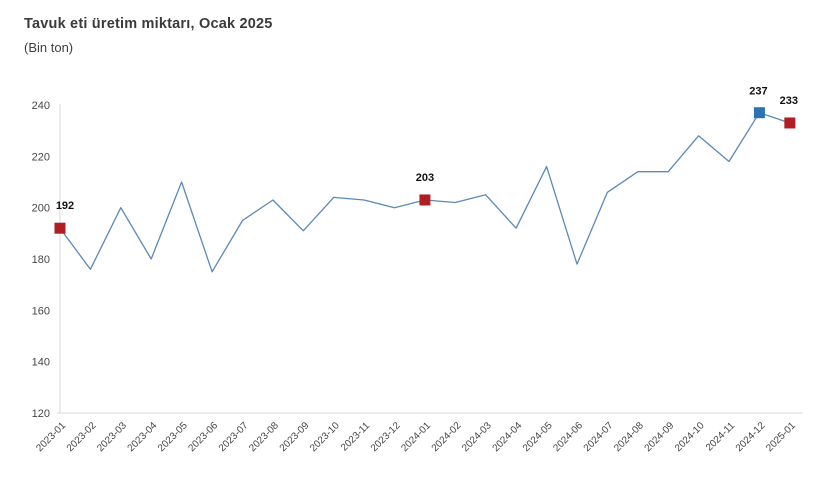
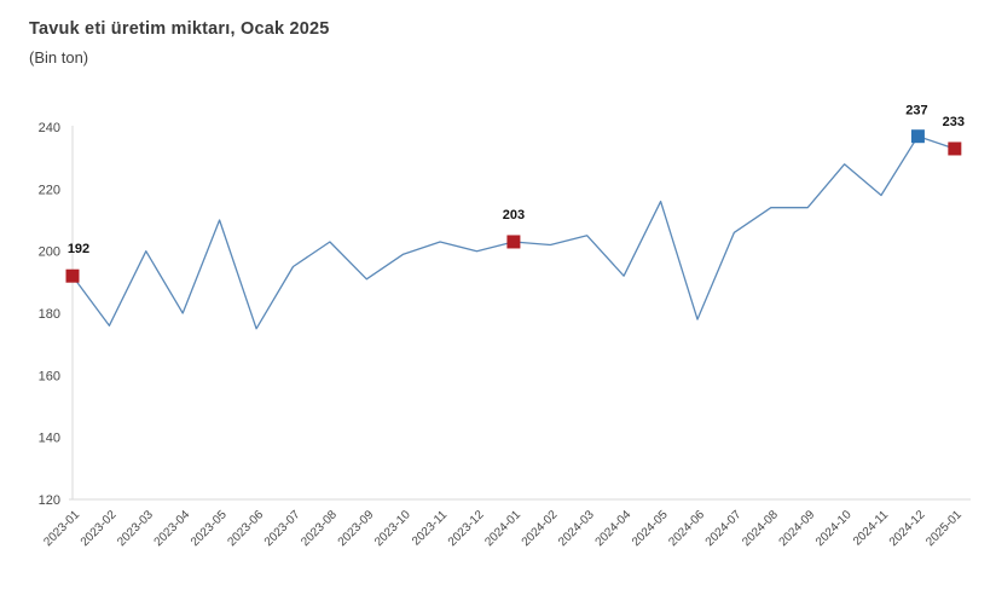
2023-10: 204 -> 199
